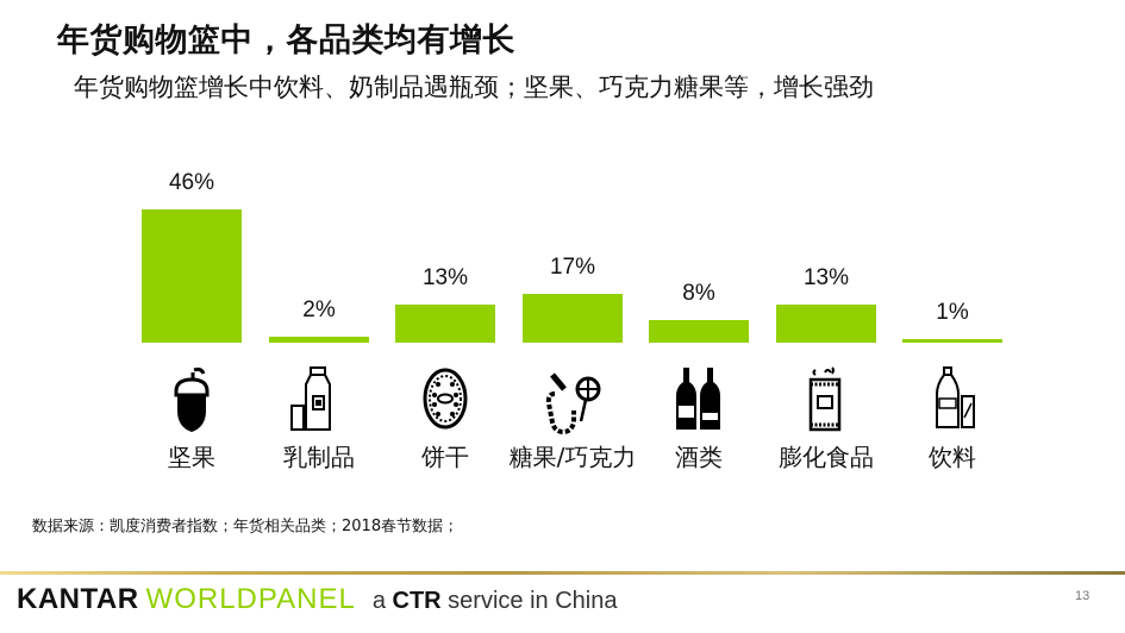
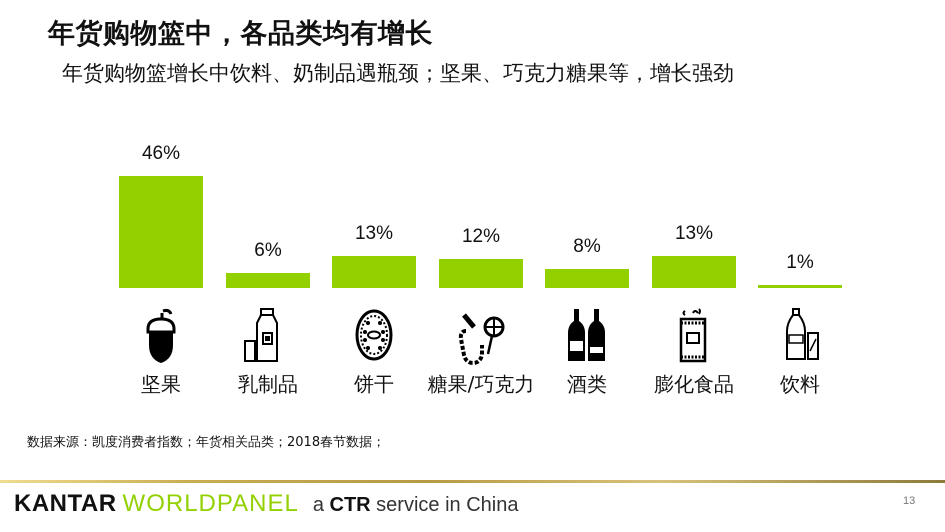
乳制品: 2% -> 6%
糖果/巧克力: 17% -> 12%
